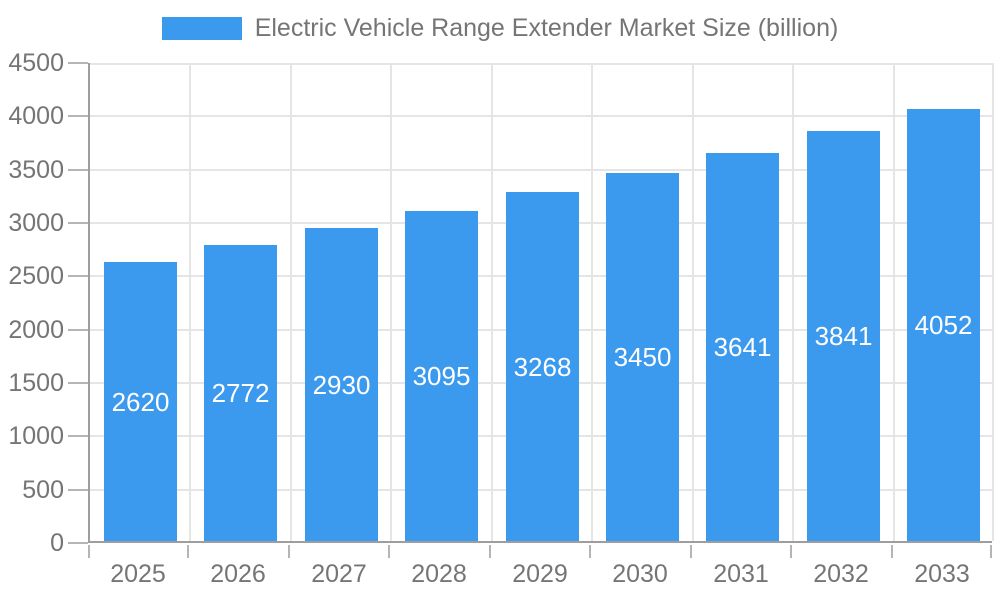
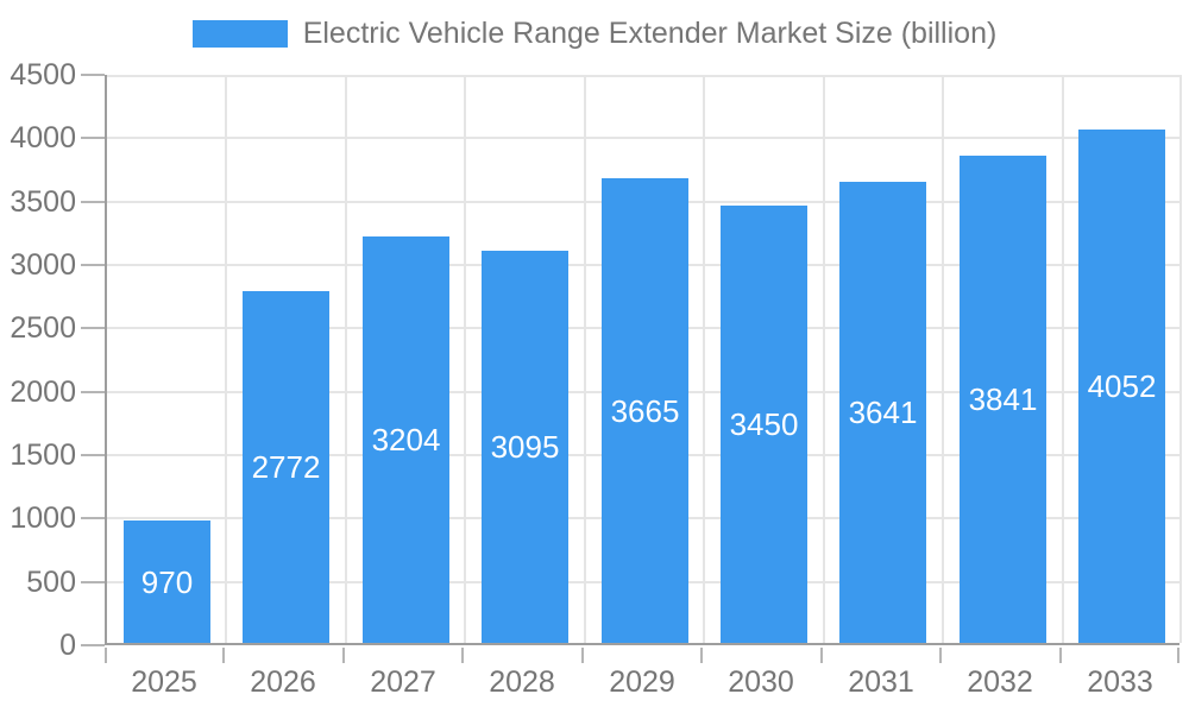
2025: 2620 -> 970
2027: 2930 -> 3204
2029: 3268 -> 3665
